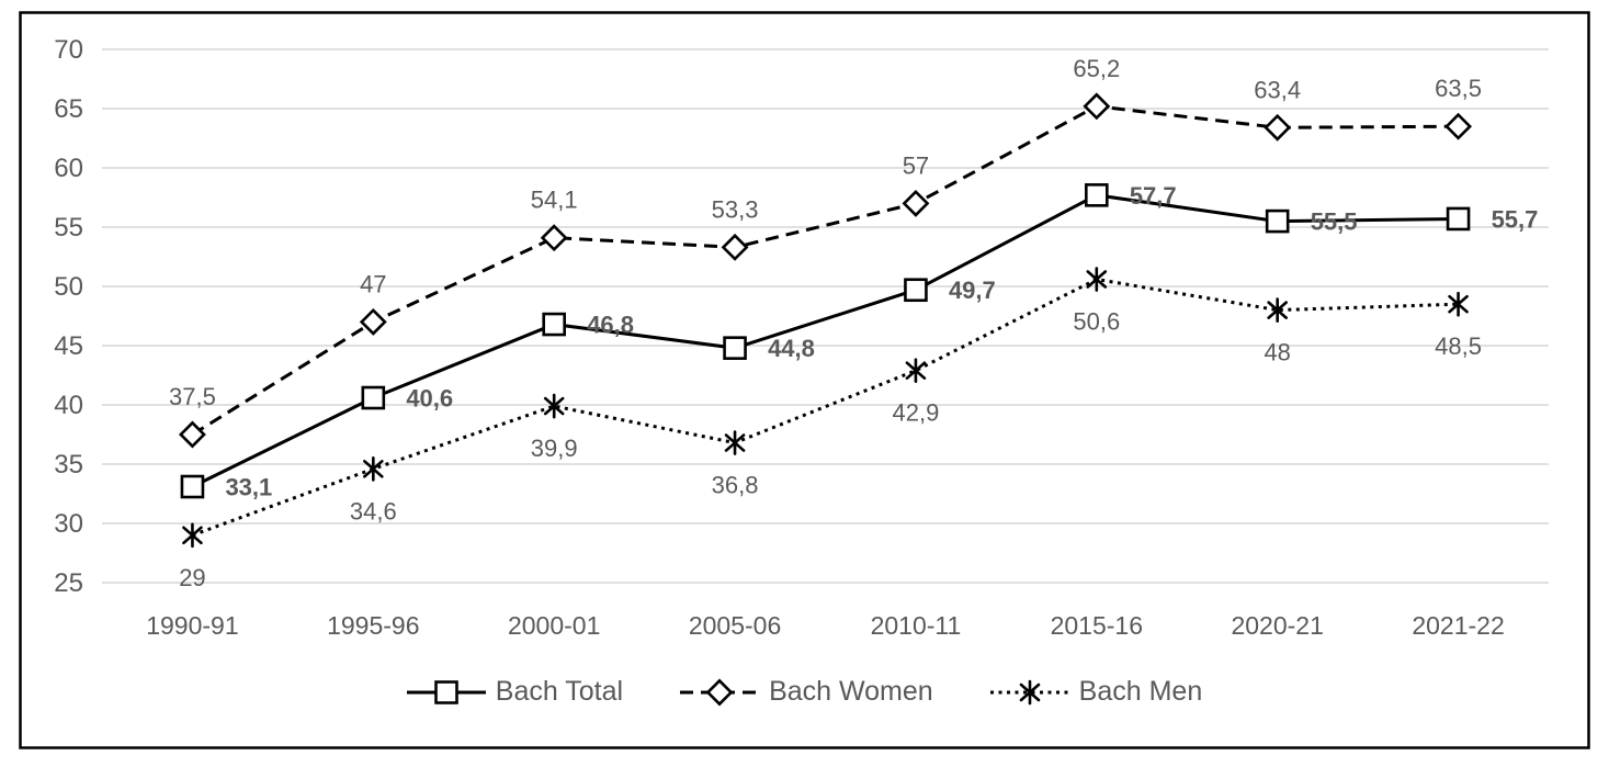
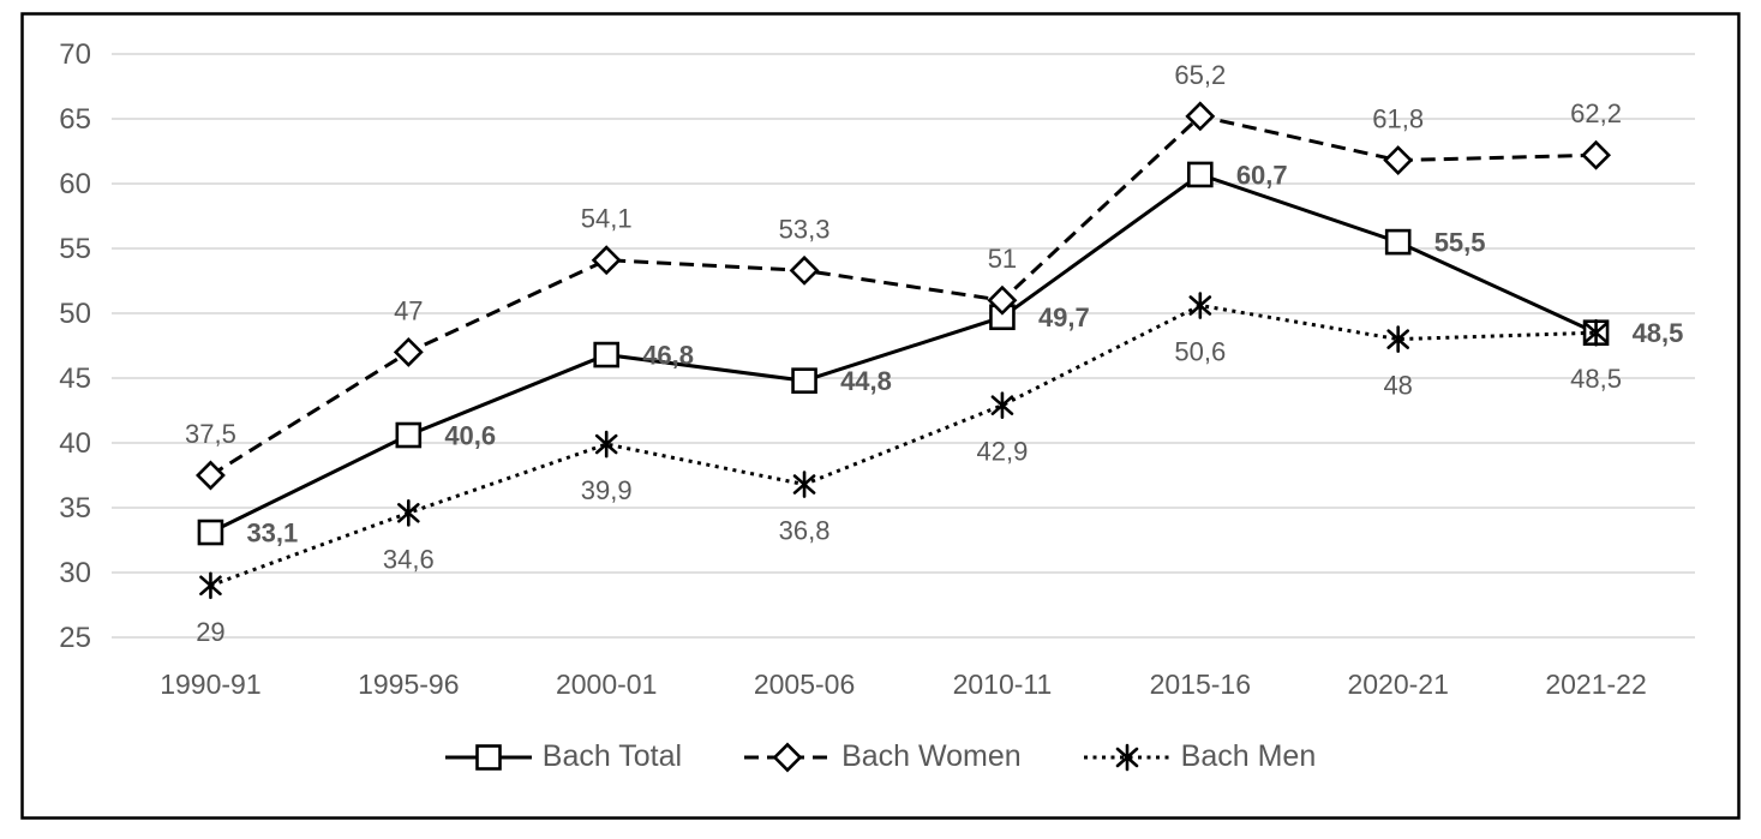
Bach Women/2010-11: 57 -> 51
Bach Total/2015-16: 57,7 -> 60,7
Bach Women/2020-21: 63,4 -> 61,8
Bach Total/2021-22: 55,7 -> 48,5
Bach Women/2021-22: 63,5 -> 62,2
